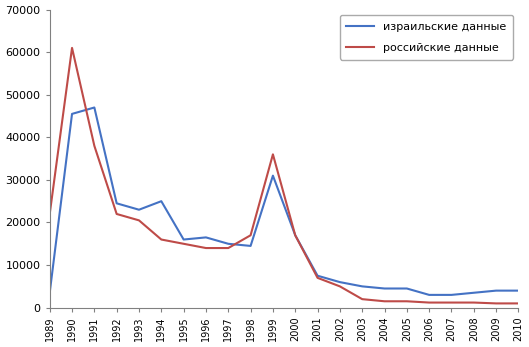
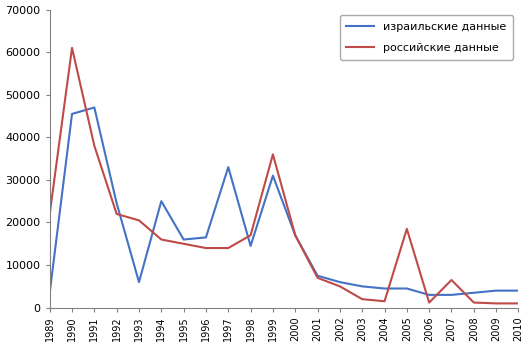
израильские данные/1993: 23000 -> 6000
израильские данные/1997: 15000 -> 33000
российские данные/2005: 1500 -> 18500
российские данные/2007: 1200 -> 6500
